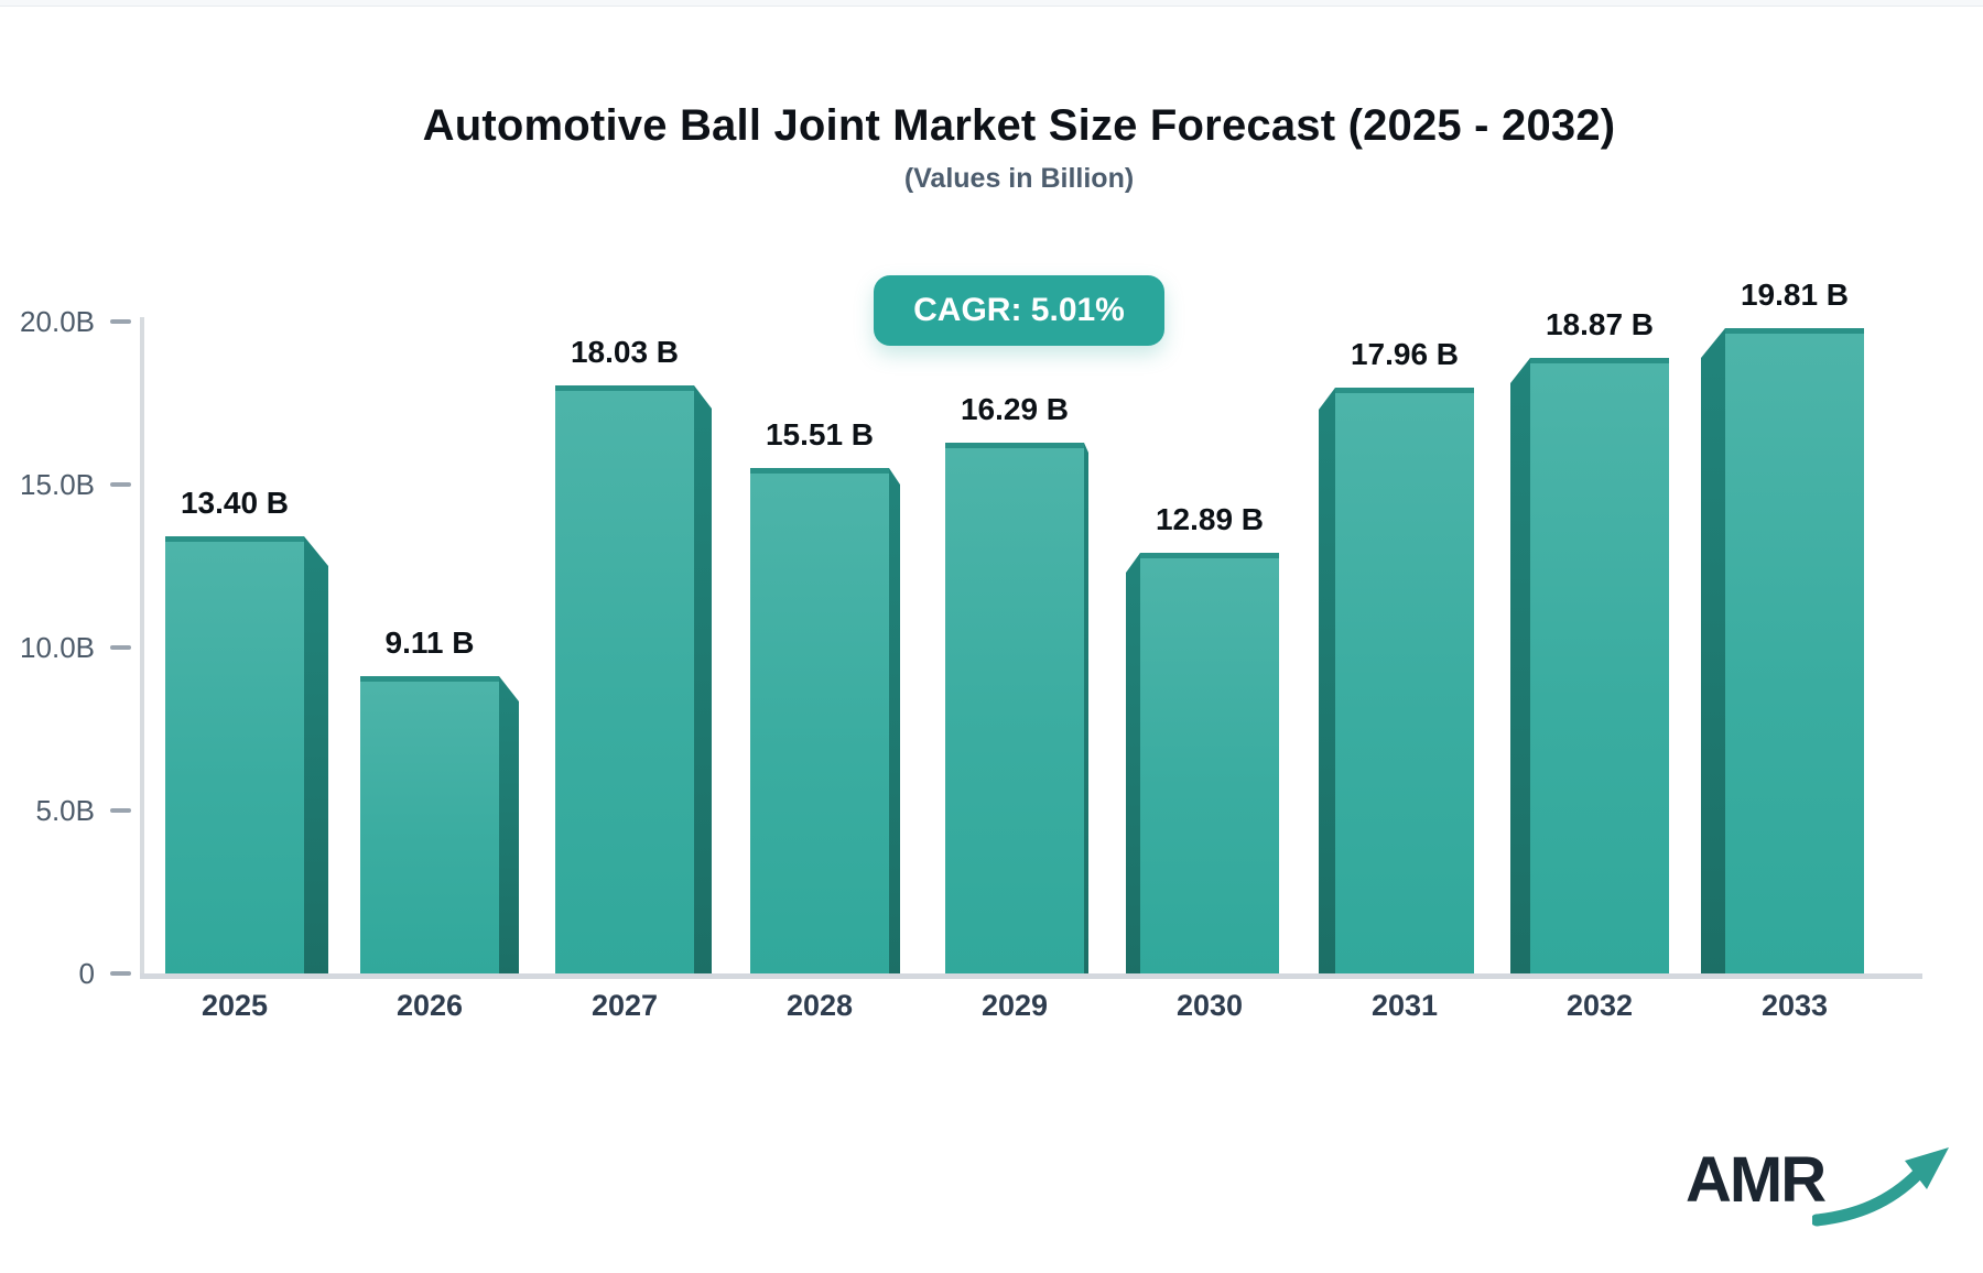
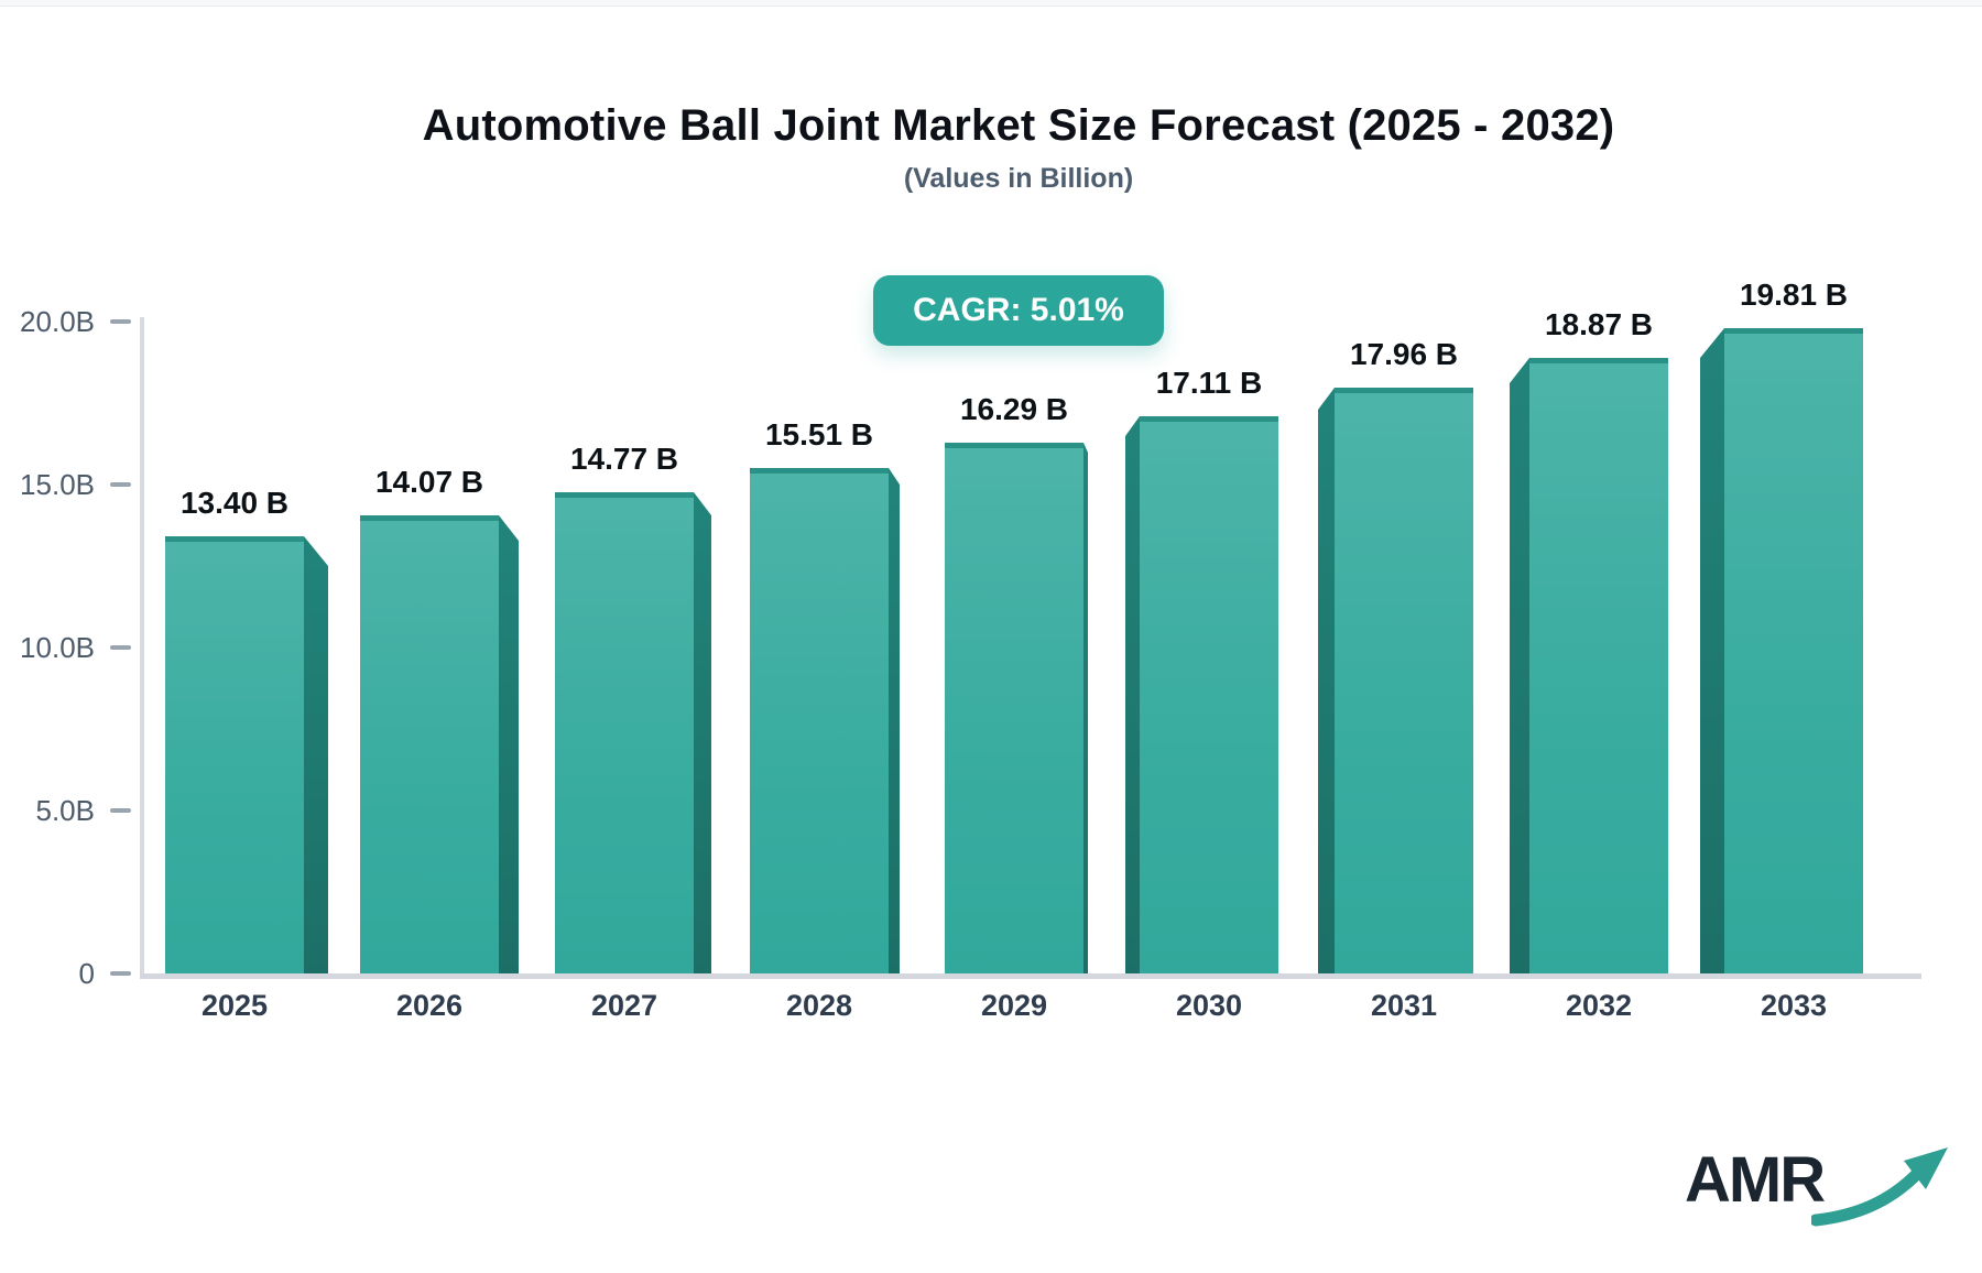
2026: 9.11 -> 14.07
2027: 18.03 -> 14.77
2030: 12.89 -> 17.11
